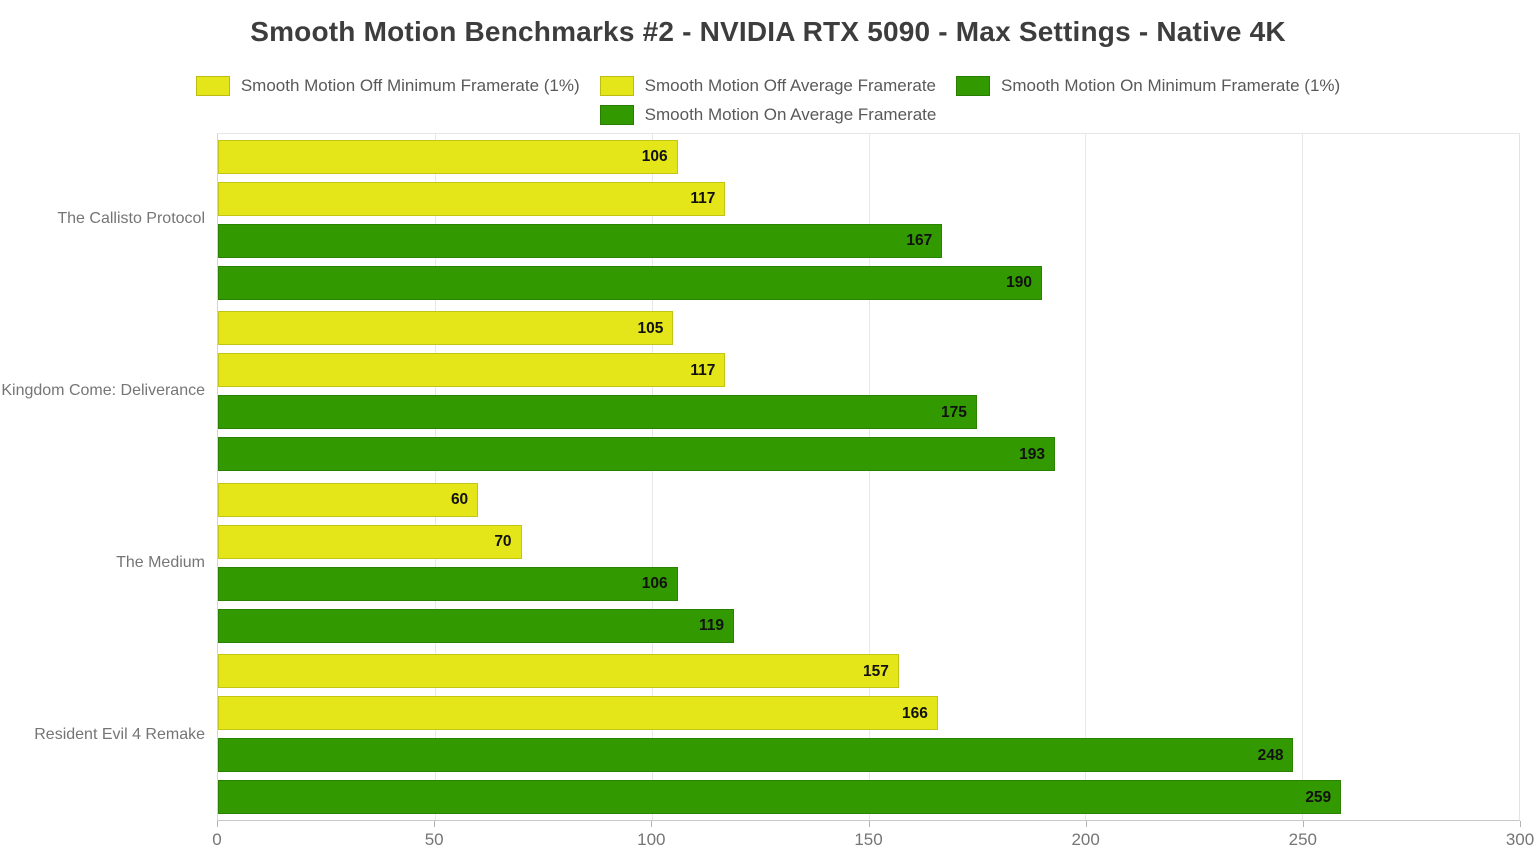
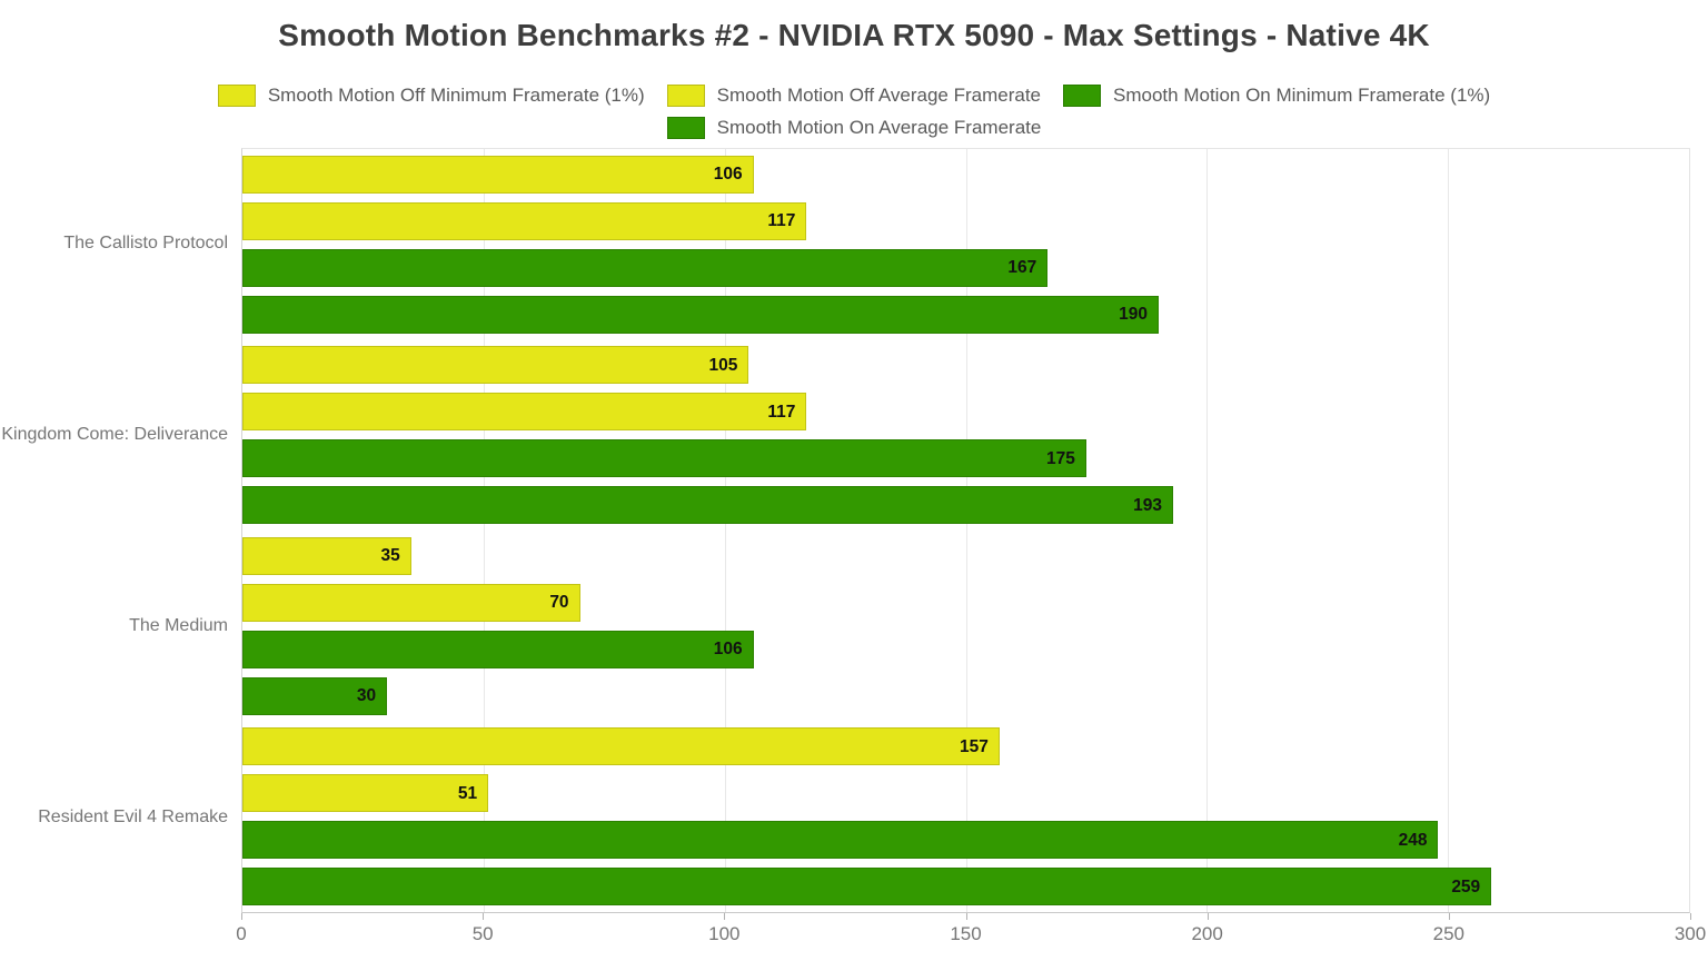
Smooth Motion Off Minimum Framerate (1%)/The Medium: 60 -> 35
Smooth Motion On Average Framerate/The Medium: 119 -> 30
Smooth Motion Off Average Framerate/Resident Evil 4 Remake: 166 -> 51
